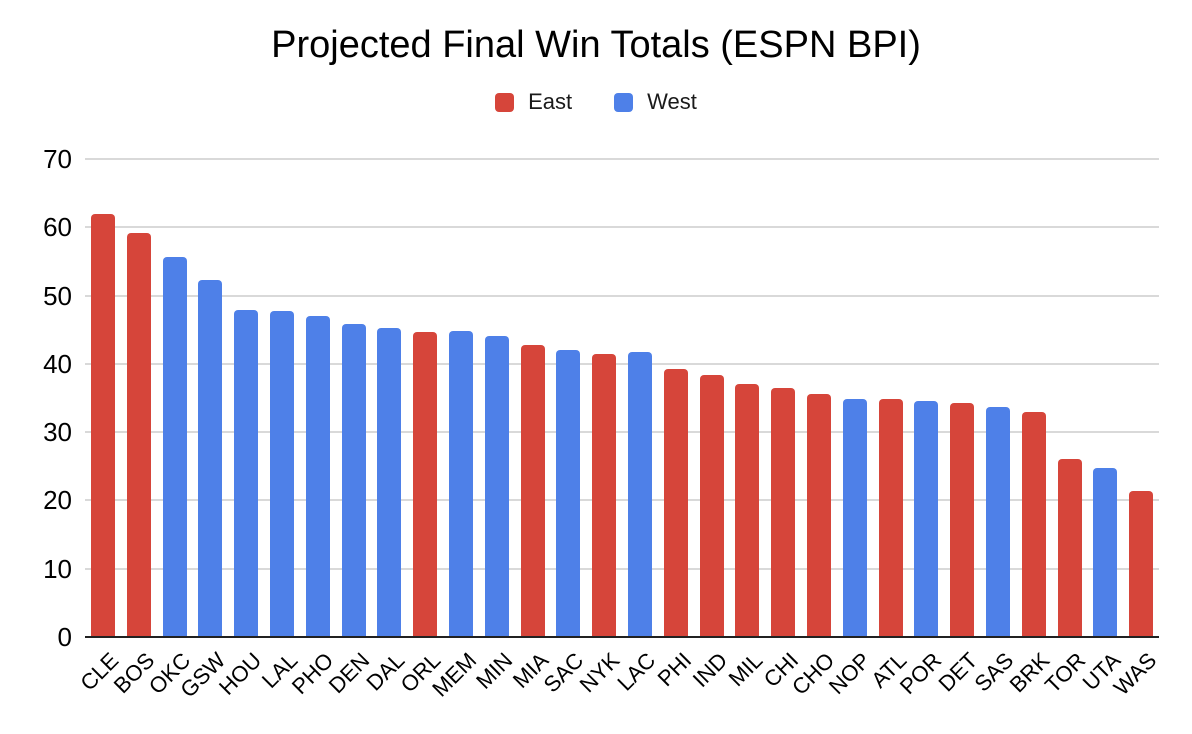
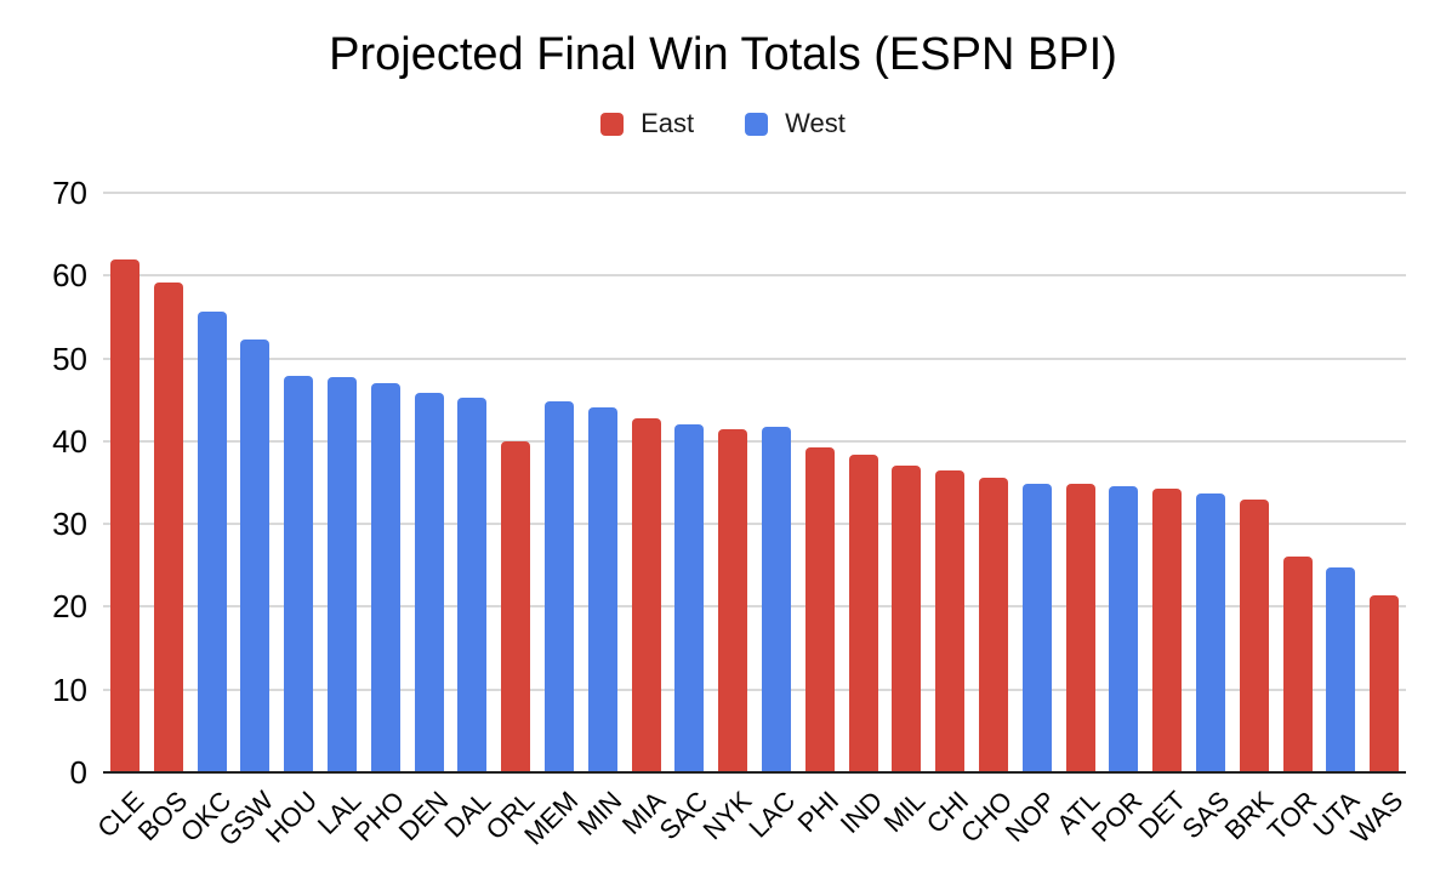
ORL: 45 -> 40
